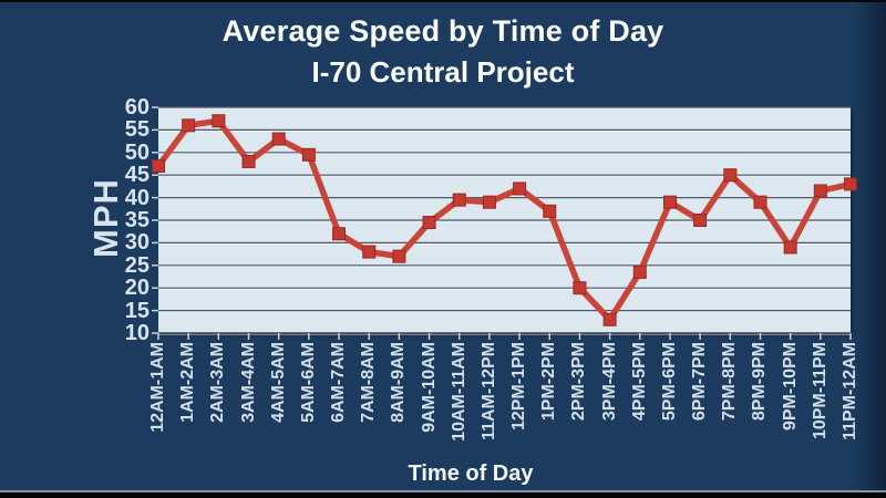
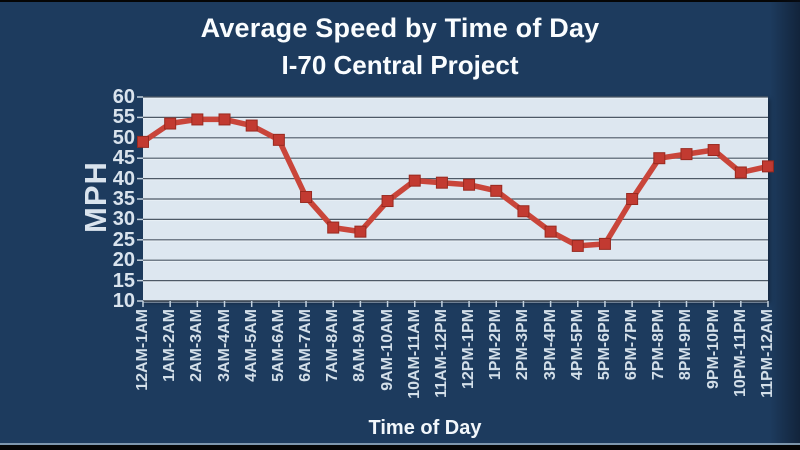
12AM-1AM: 47 -> 49
1AM-2AM: 56 -> 54
2AM-3AM: 57 -> 54
3AM-4AM: 48 -> 54
6AM-7AM: 32 -> 36
12PM-1PM: 42 -> 38
2PM-3PM: 20 -> 32
3PM-4PM: 13 -> 27
5PM-6PM: 39 -> 24
8PM-9PM: 39 -> 46
9PM-10PM: 29 -> 47
